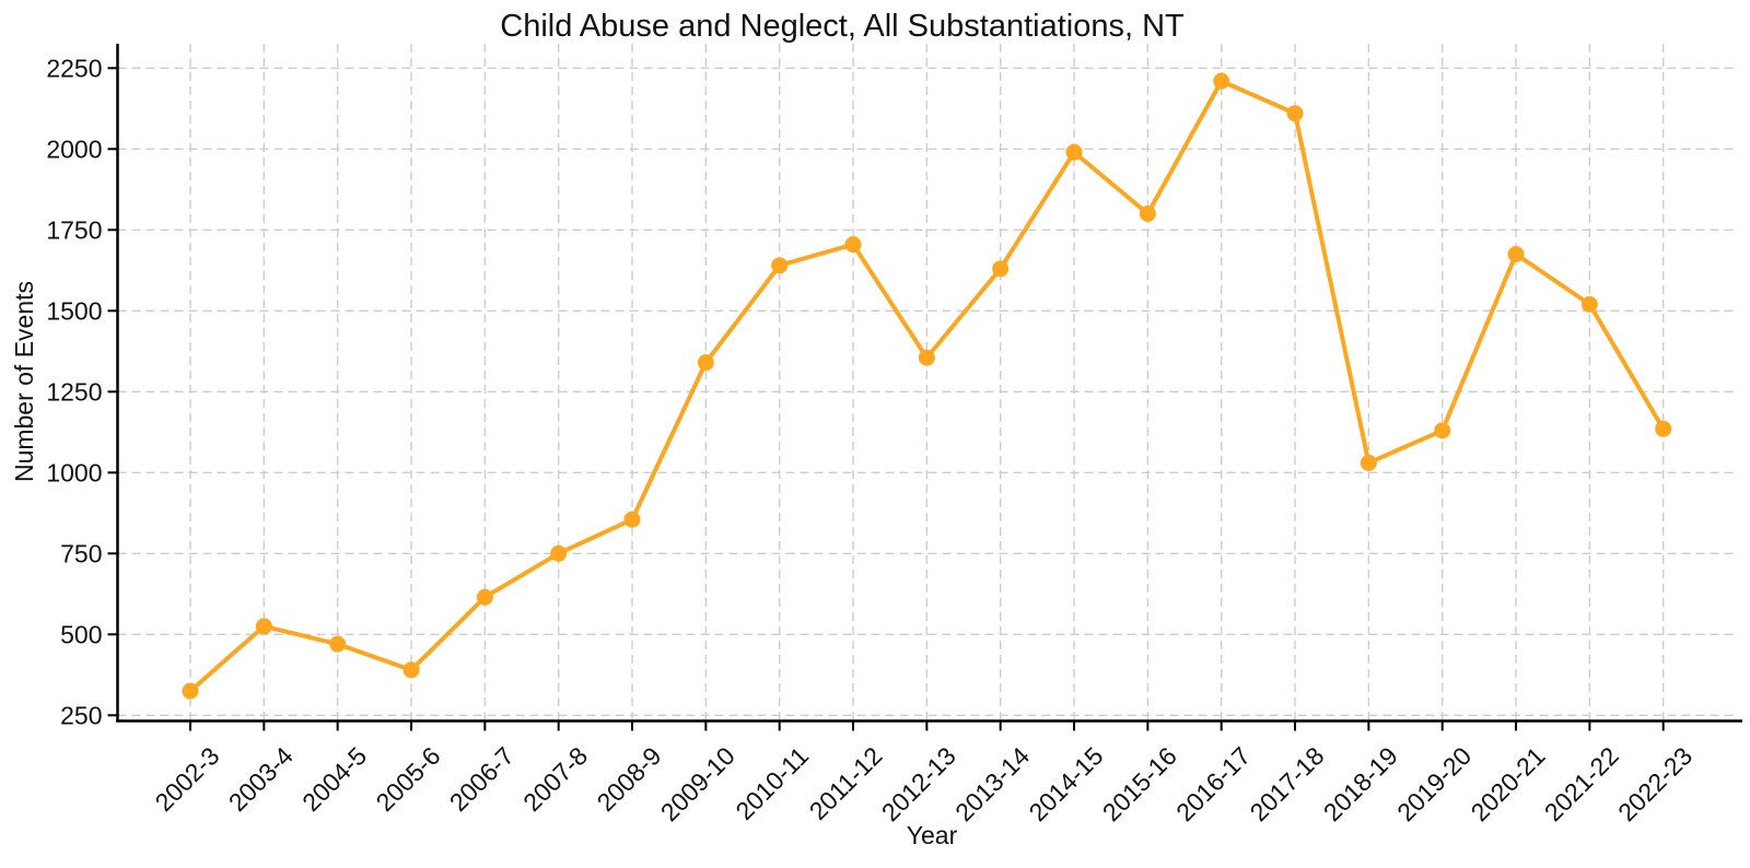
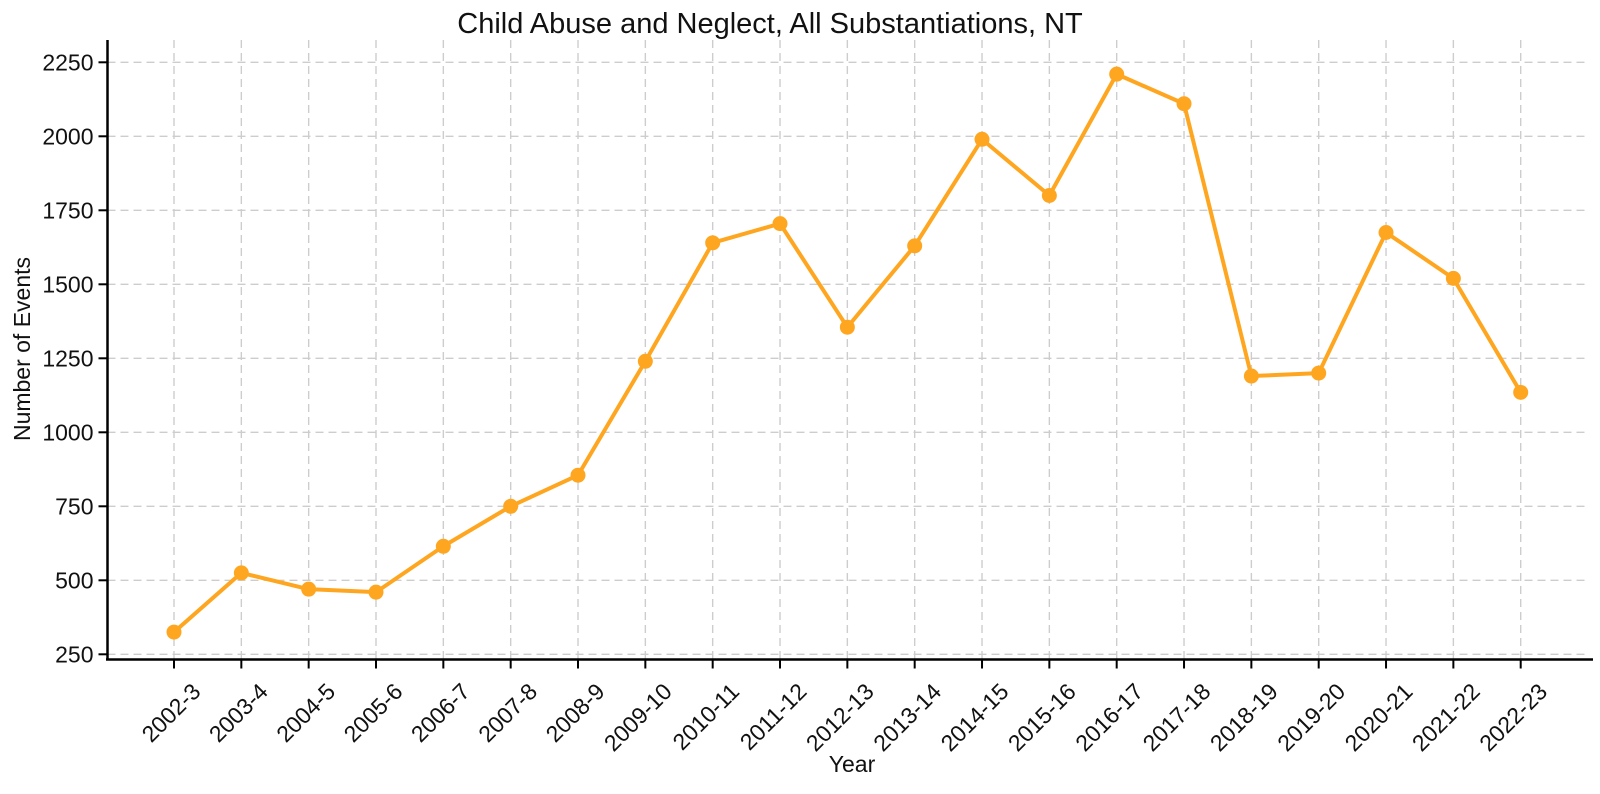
2005-6: 390 -> 460
2009-10: 1340 -> 1240
2018-19: 1030 -> 1190
2019-20: 1130 -> 1200
